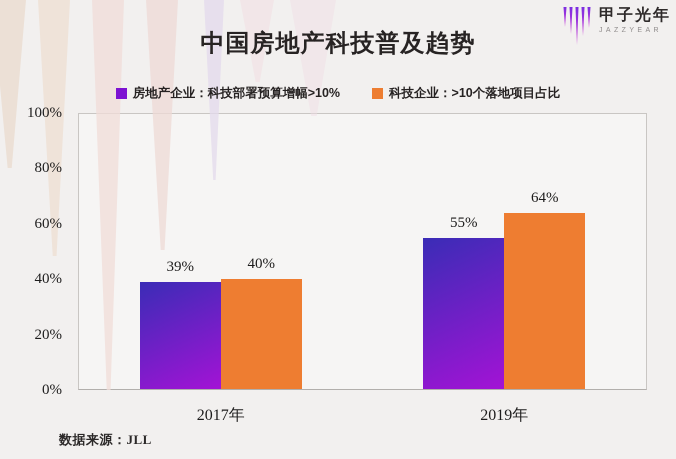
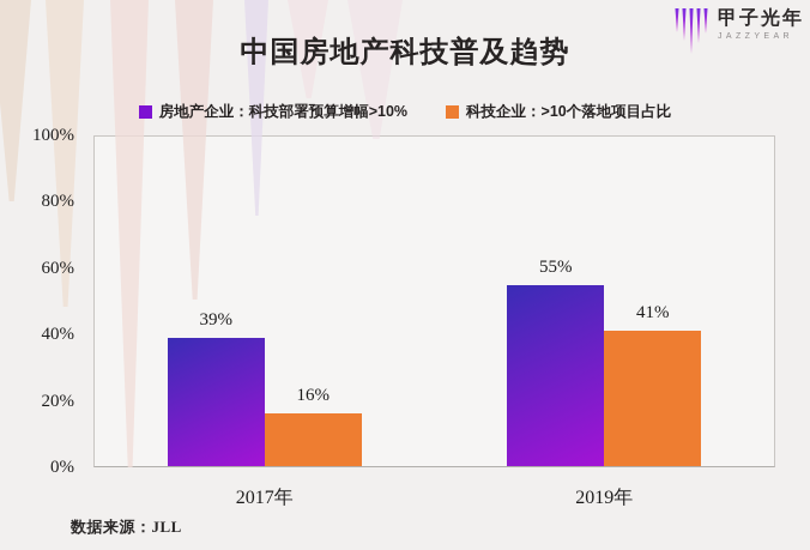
科技企业：>10个落地项目占比/2017年: 40% -> 16%
科技企业：>10个落地项目占比/2019年: 64% -> 41%
